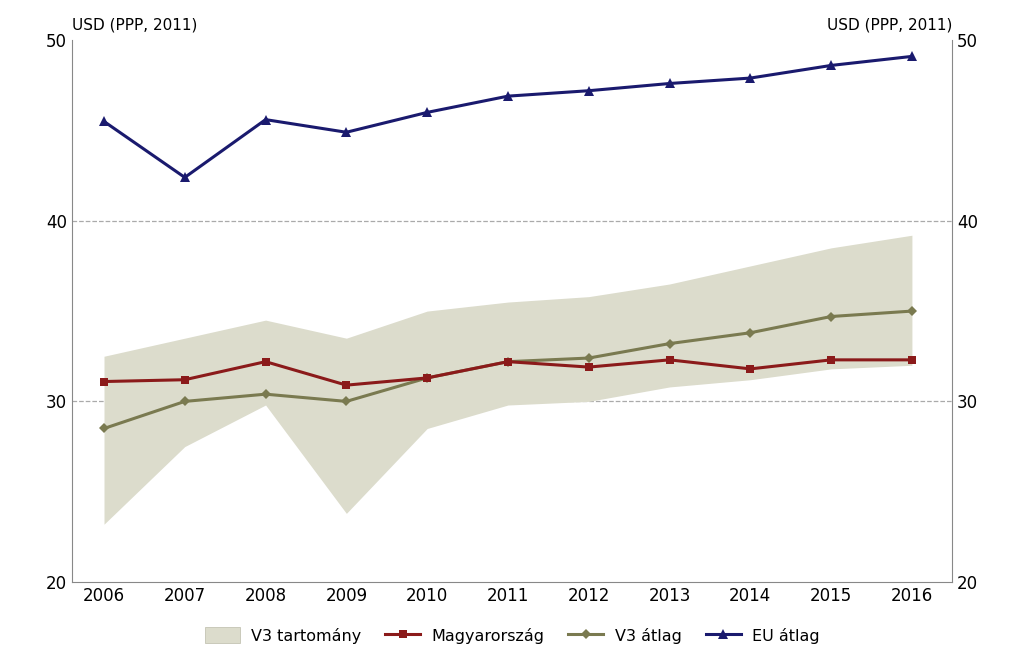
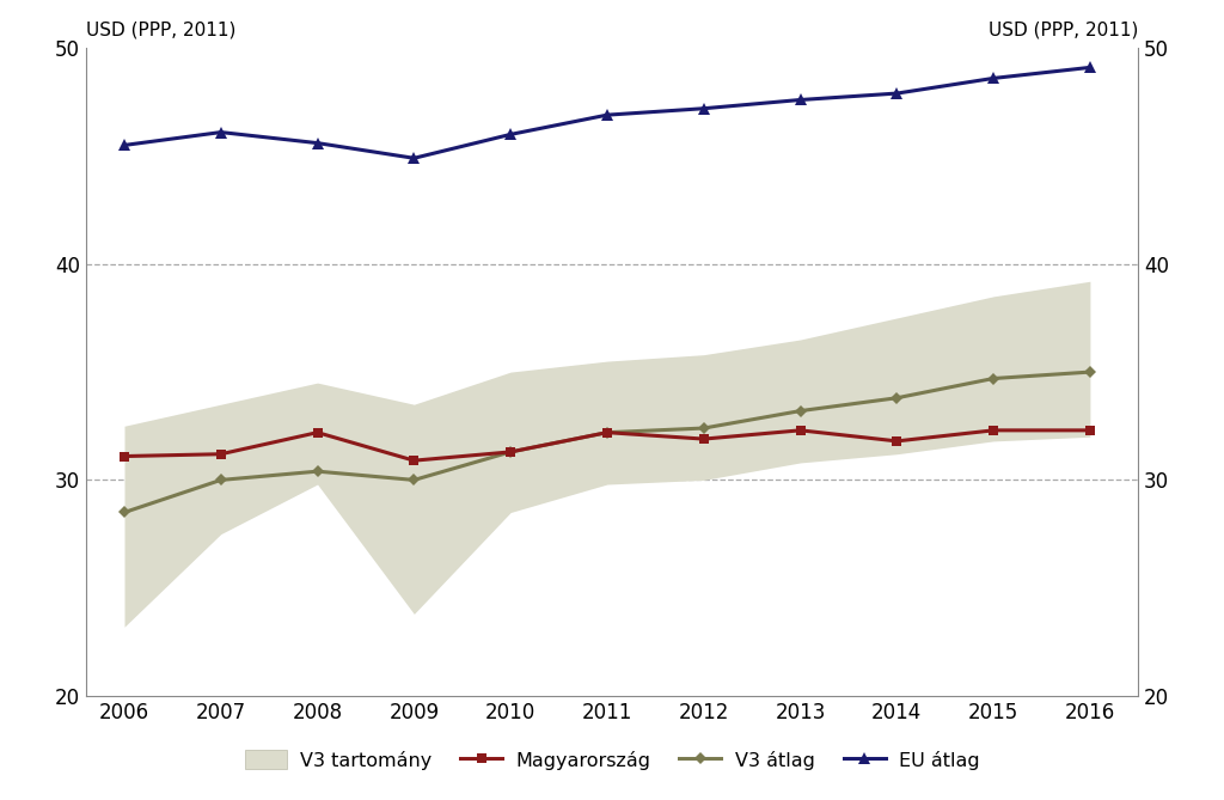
EU átlag/2007: 42.4 -> 46.1
